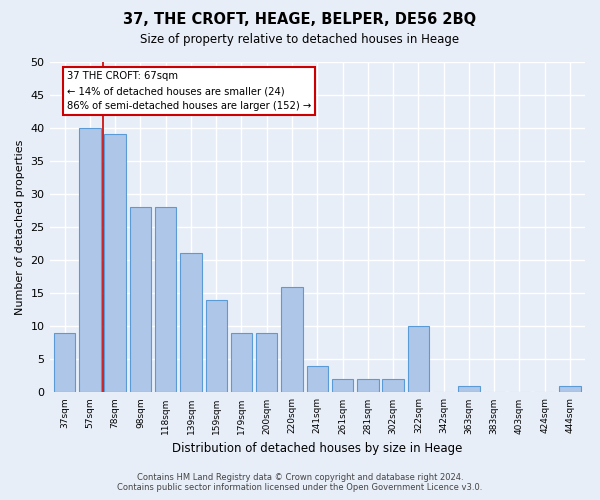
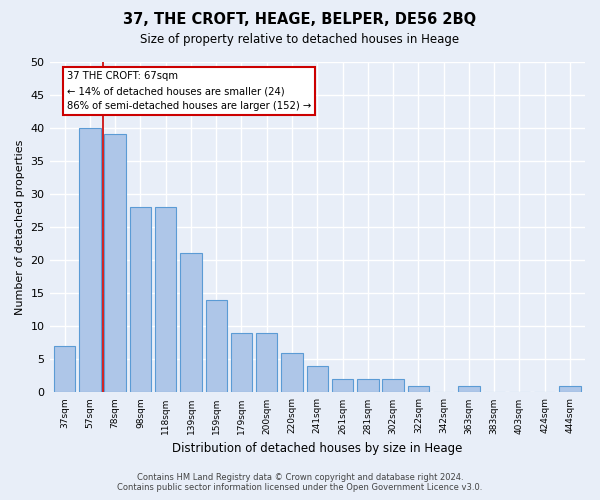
37sqm: 9 -> 7
220sqm: 16 -> 6
322sqm: 10 -> 1
